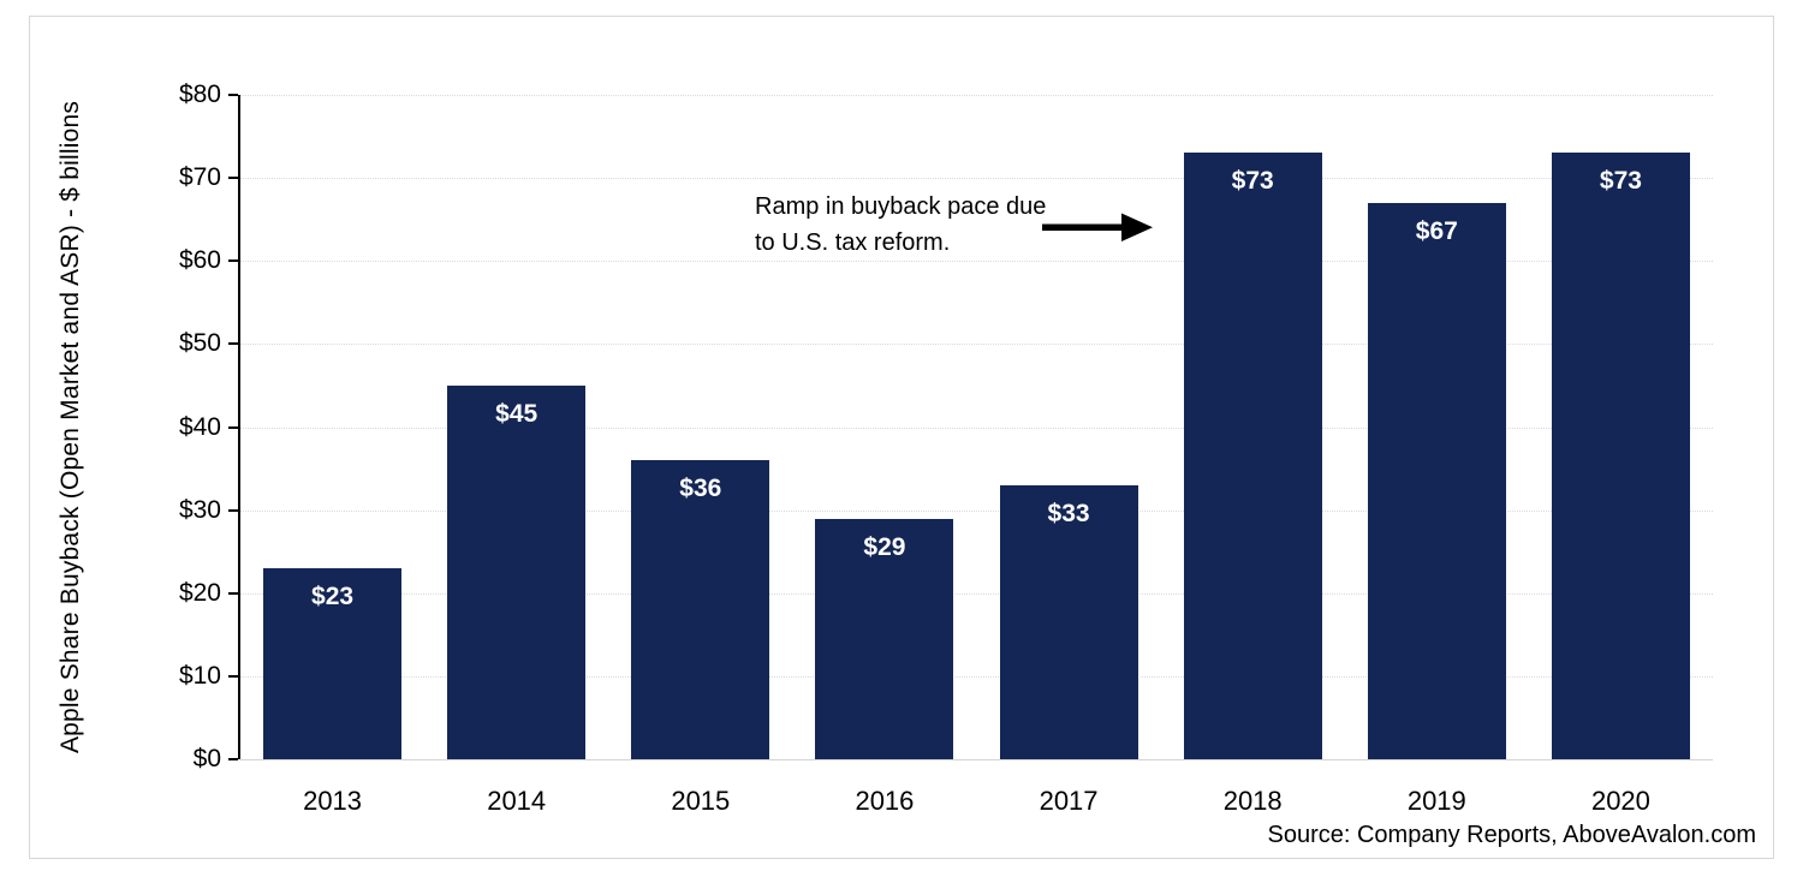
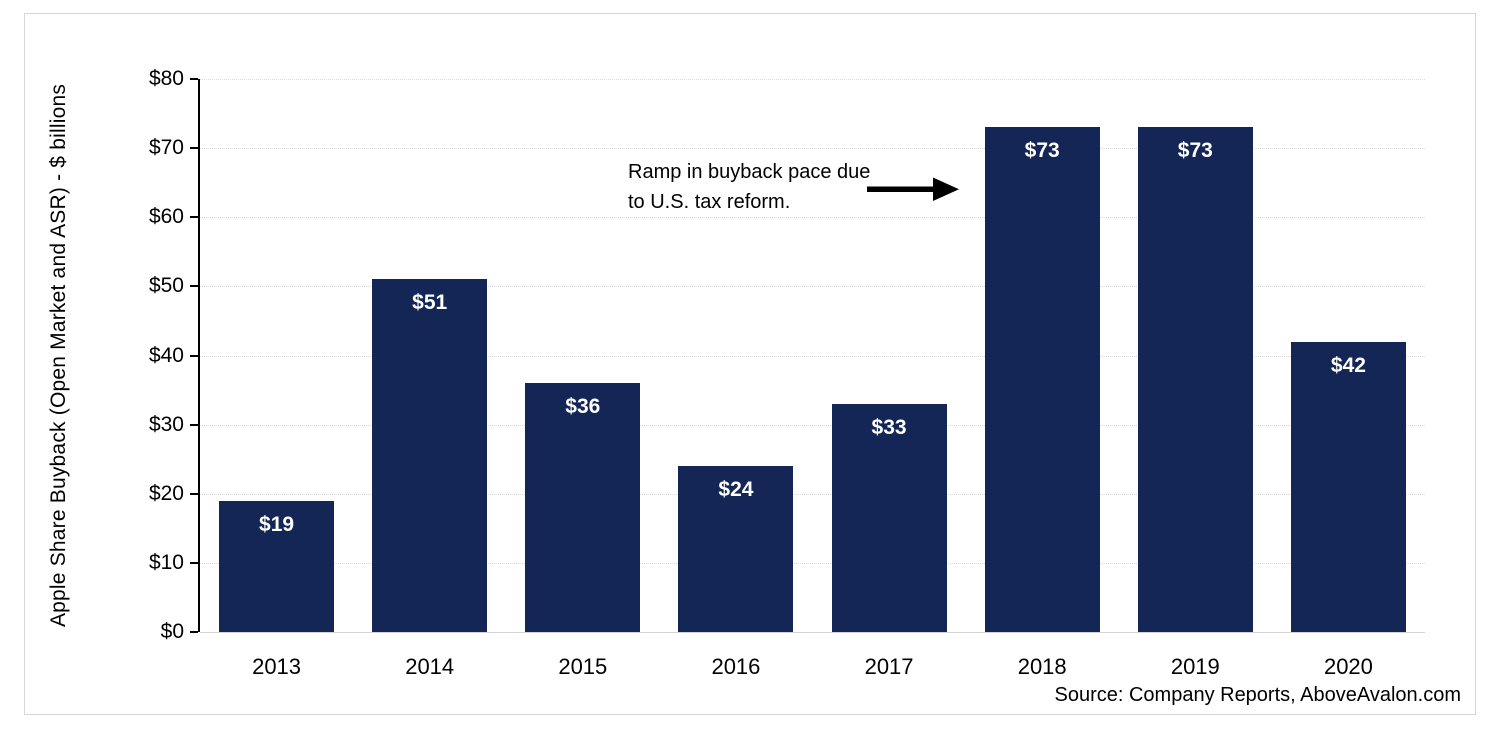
2013: $23 -> $19
2014: $45 -> $51
2016: $29 -> $24
2019: $67 -> $73
2020: $73 -> $42
